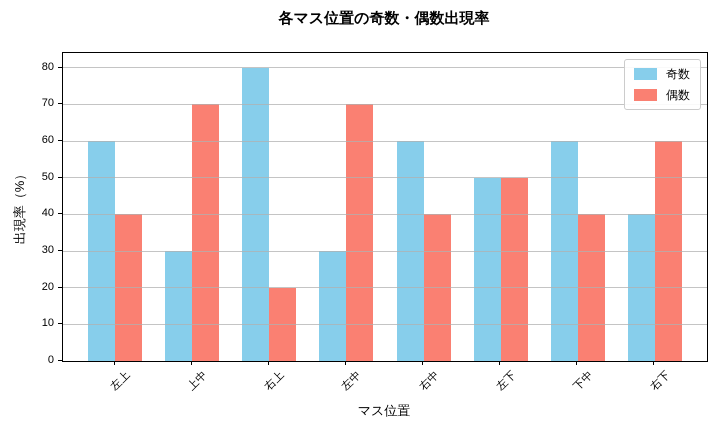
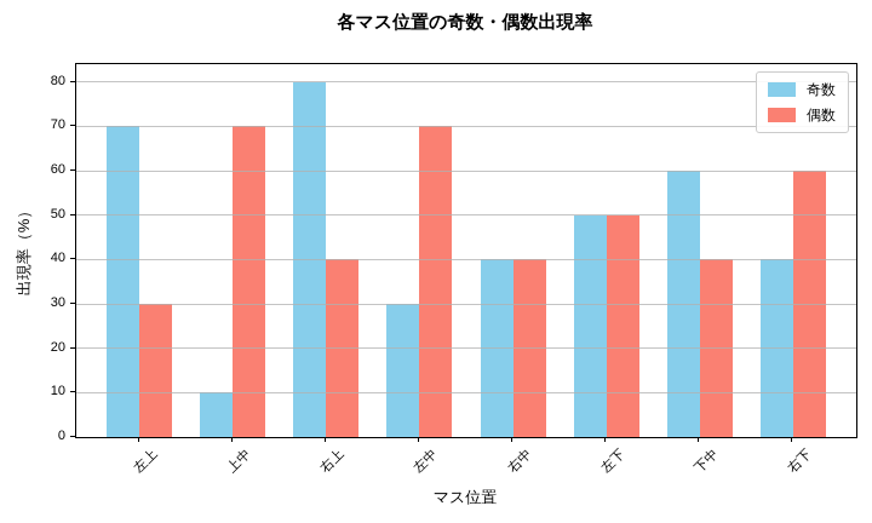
奇数/左上: 60 -> 70
偶数/左上: 40 -> 30
奇数/上中: 30 -> 10
偶数/右上: 20 -> 40
奇数/右中: 60 -> 40
